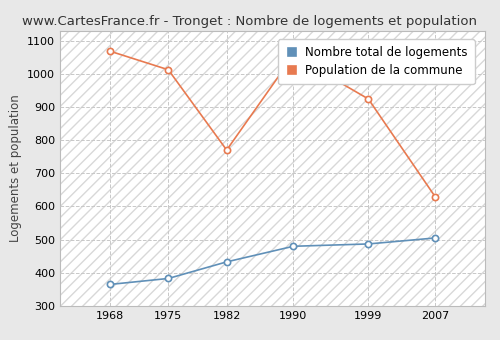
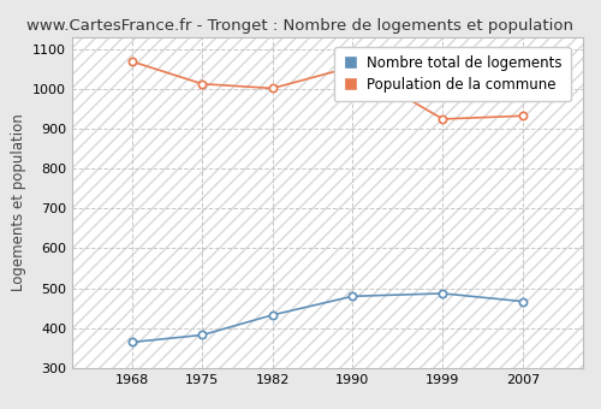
Population de la commune/1982: 770 -> 1001
Nombre total de logements/2007: 505 -> 467
Population de la commune/2007: 630 -> 932
